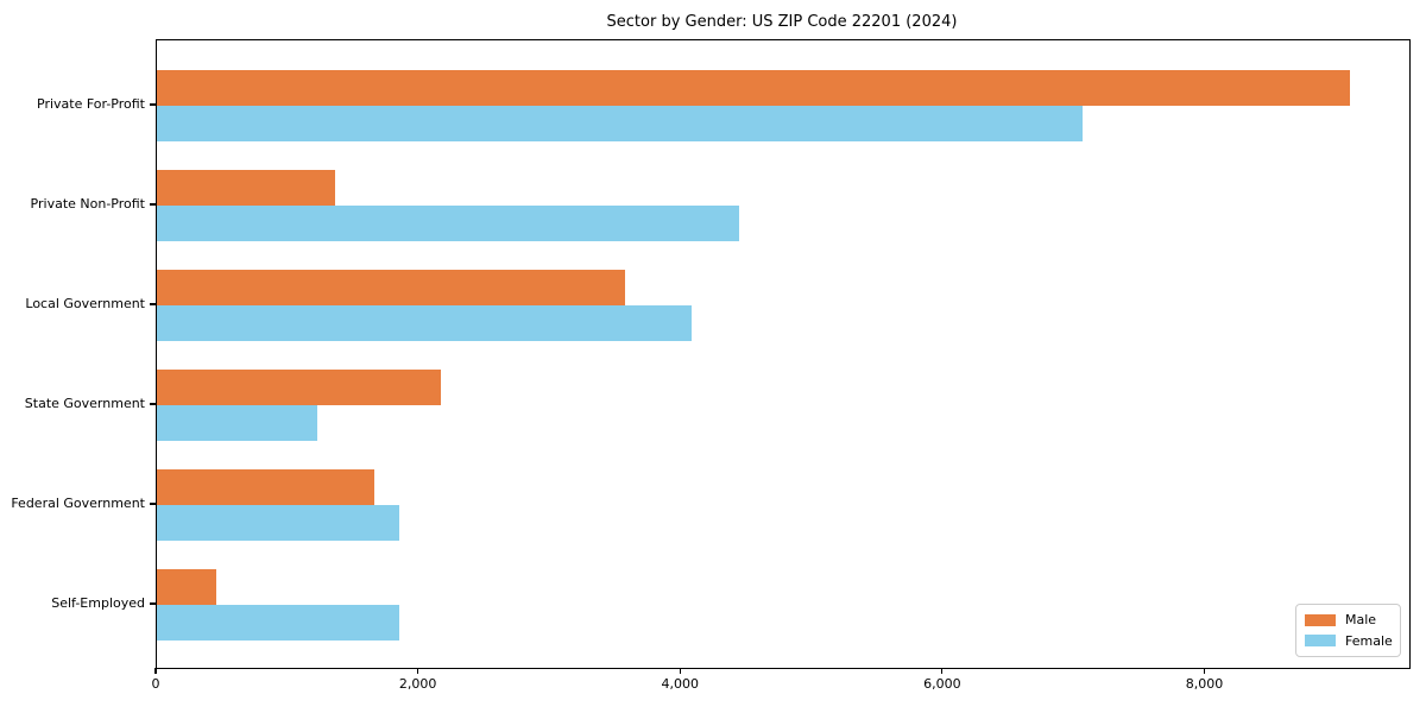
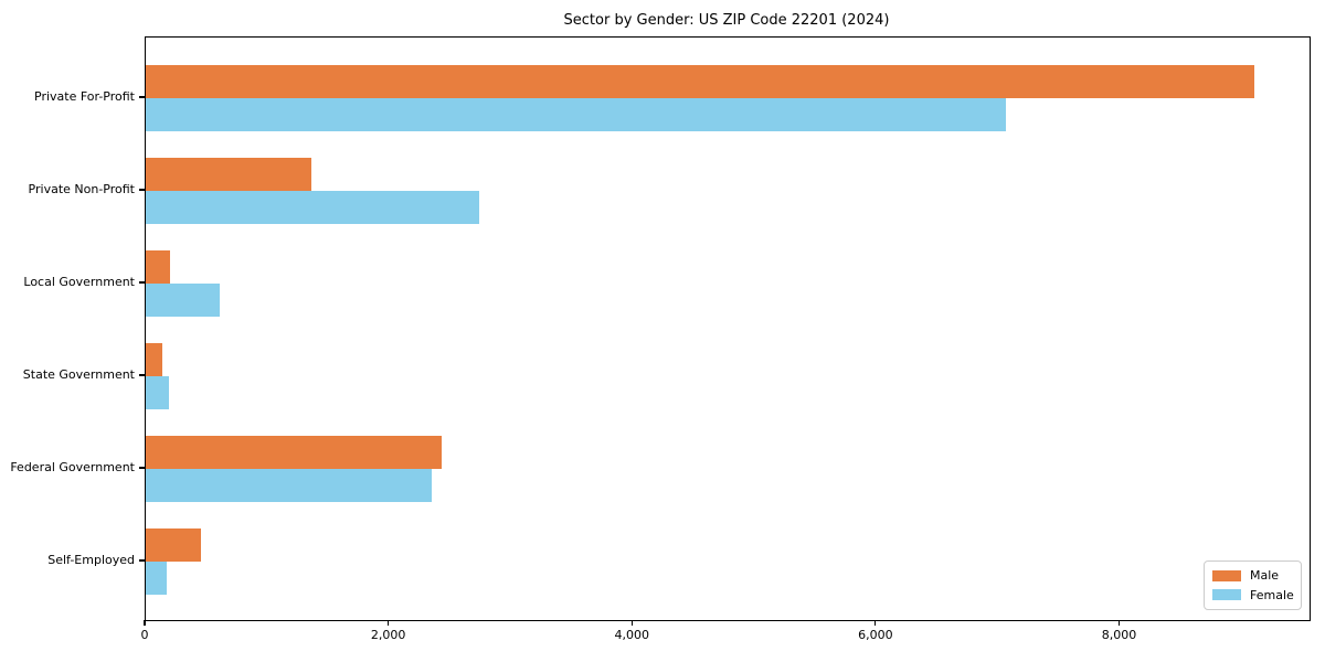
Female/Private Non-Profit: 4440 -> 2740
Male/Local Government: 3570 -> 200
Female/Local Government: 4080 -> 610
Male/State Government: 2170 -> 140
Female/State Government: 1220 -> 190
Male/Federal Government: 1660 -> 2430
Female/Federal Government: 1850 -> 2340
Female/Self-Employed: 1850 -> 180
